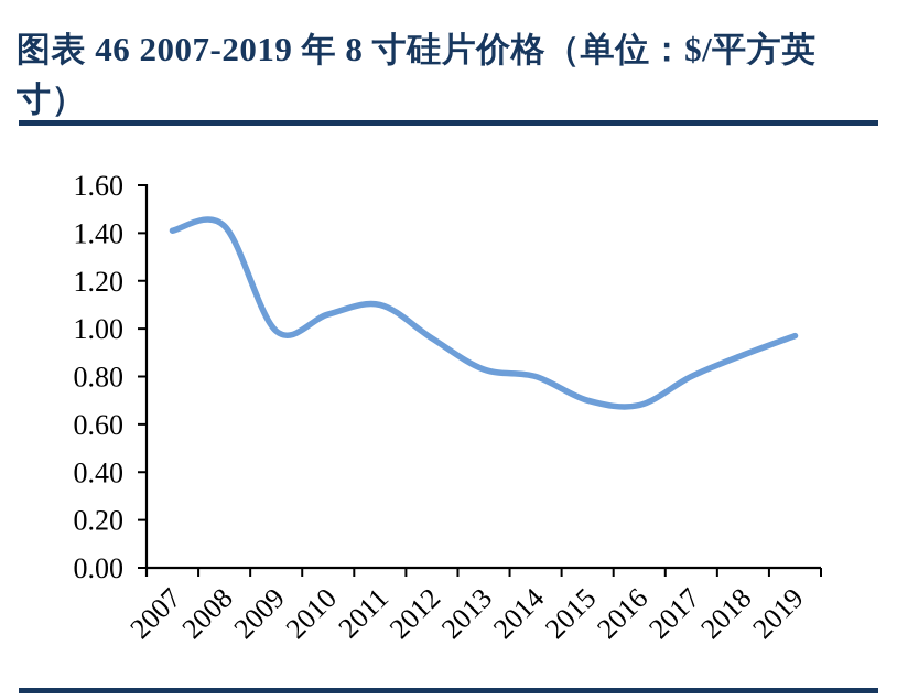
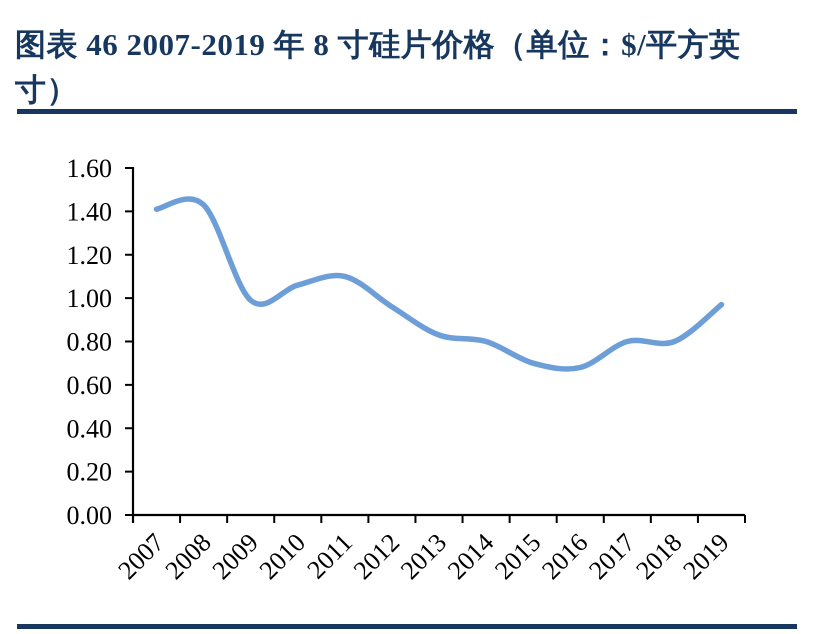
2018: 0.89 -> 0.80
